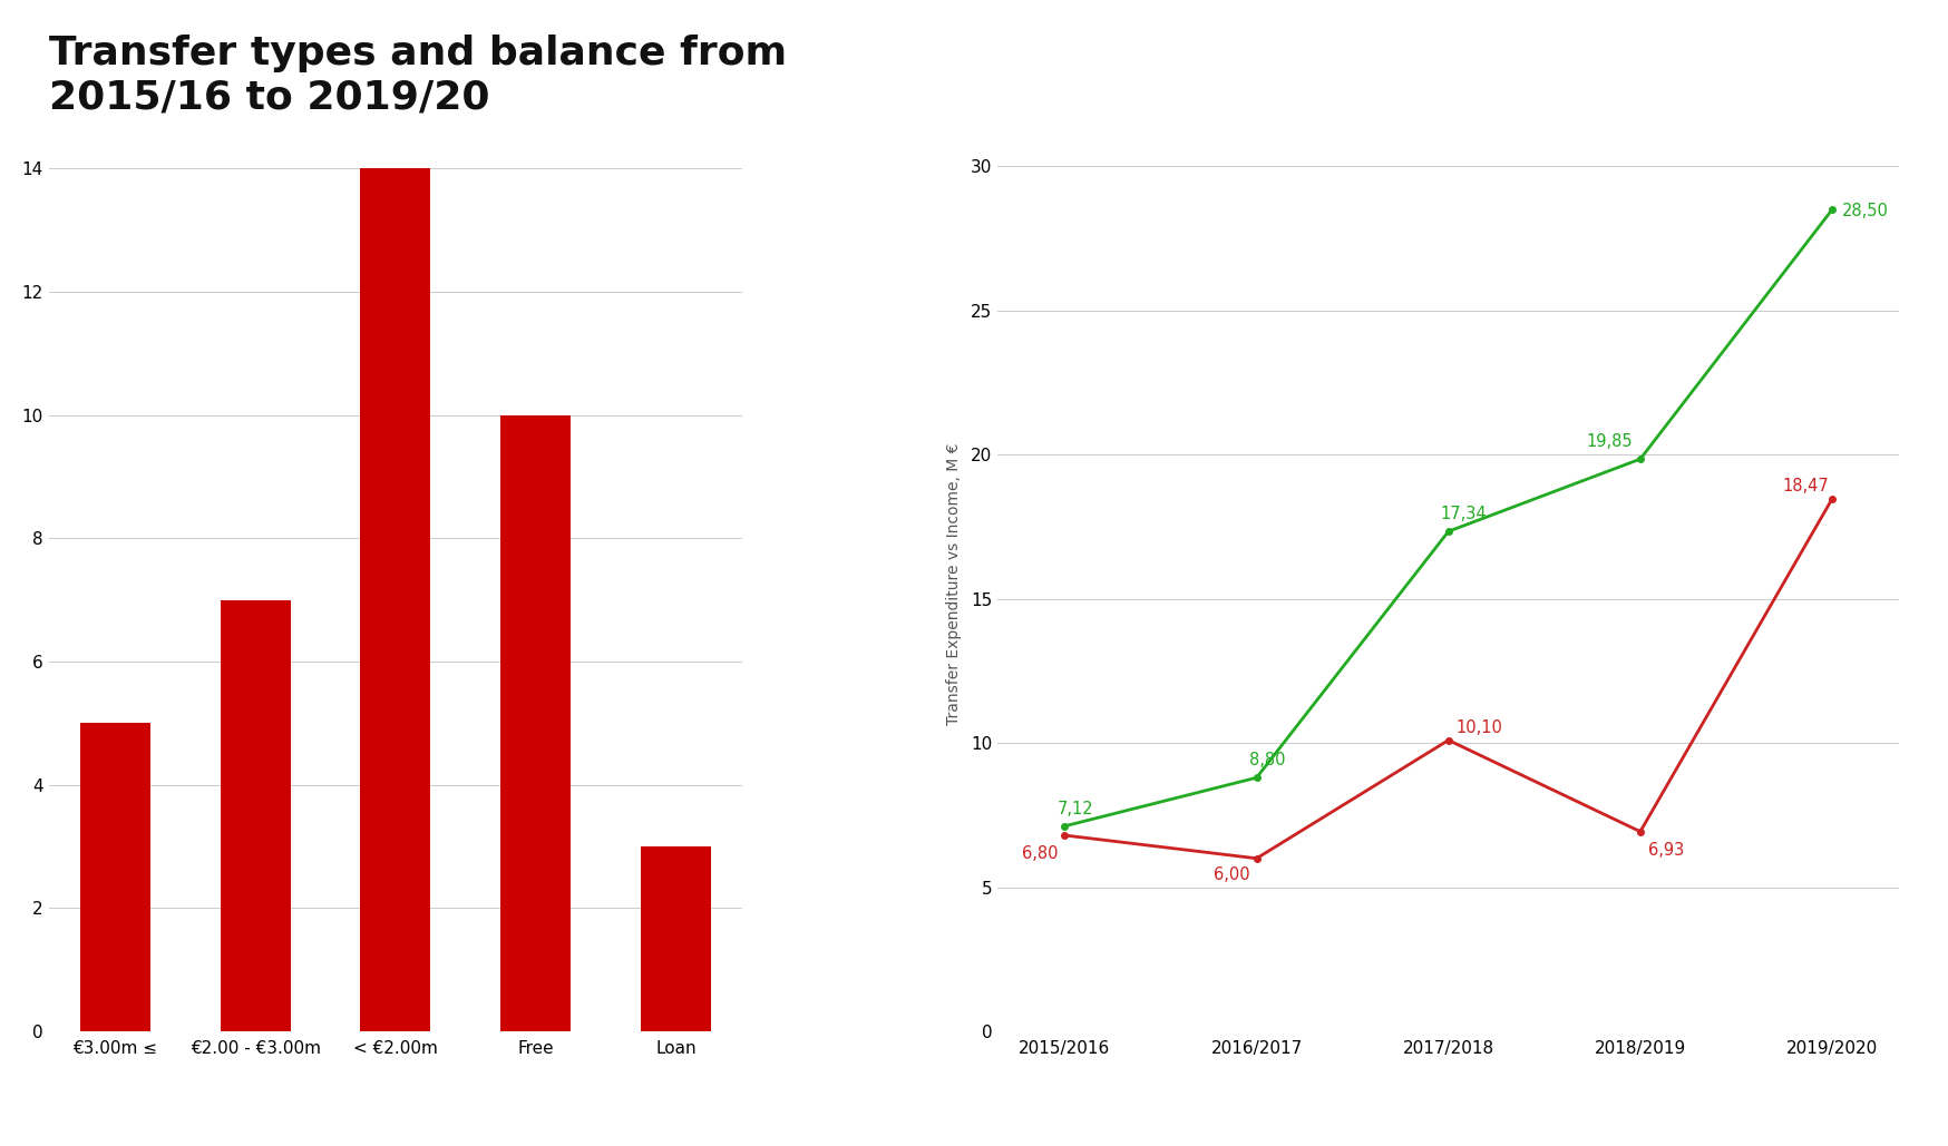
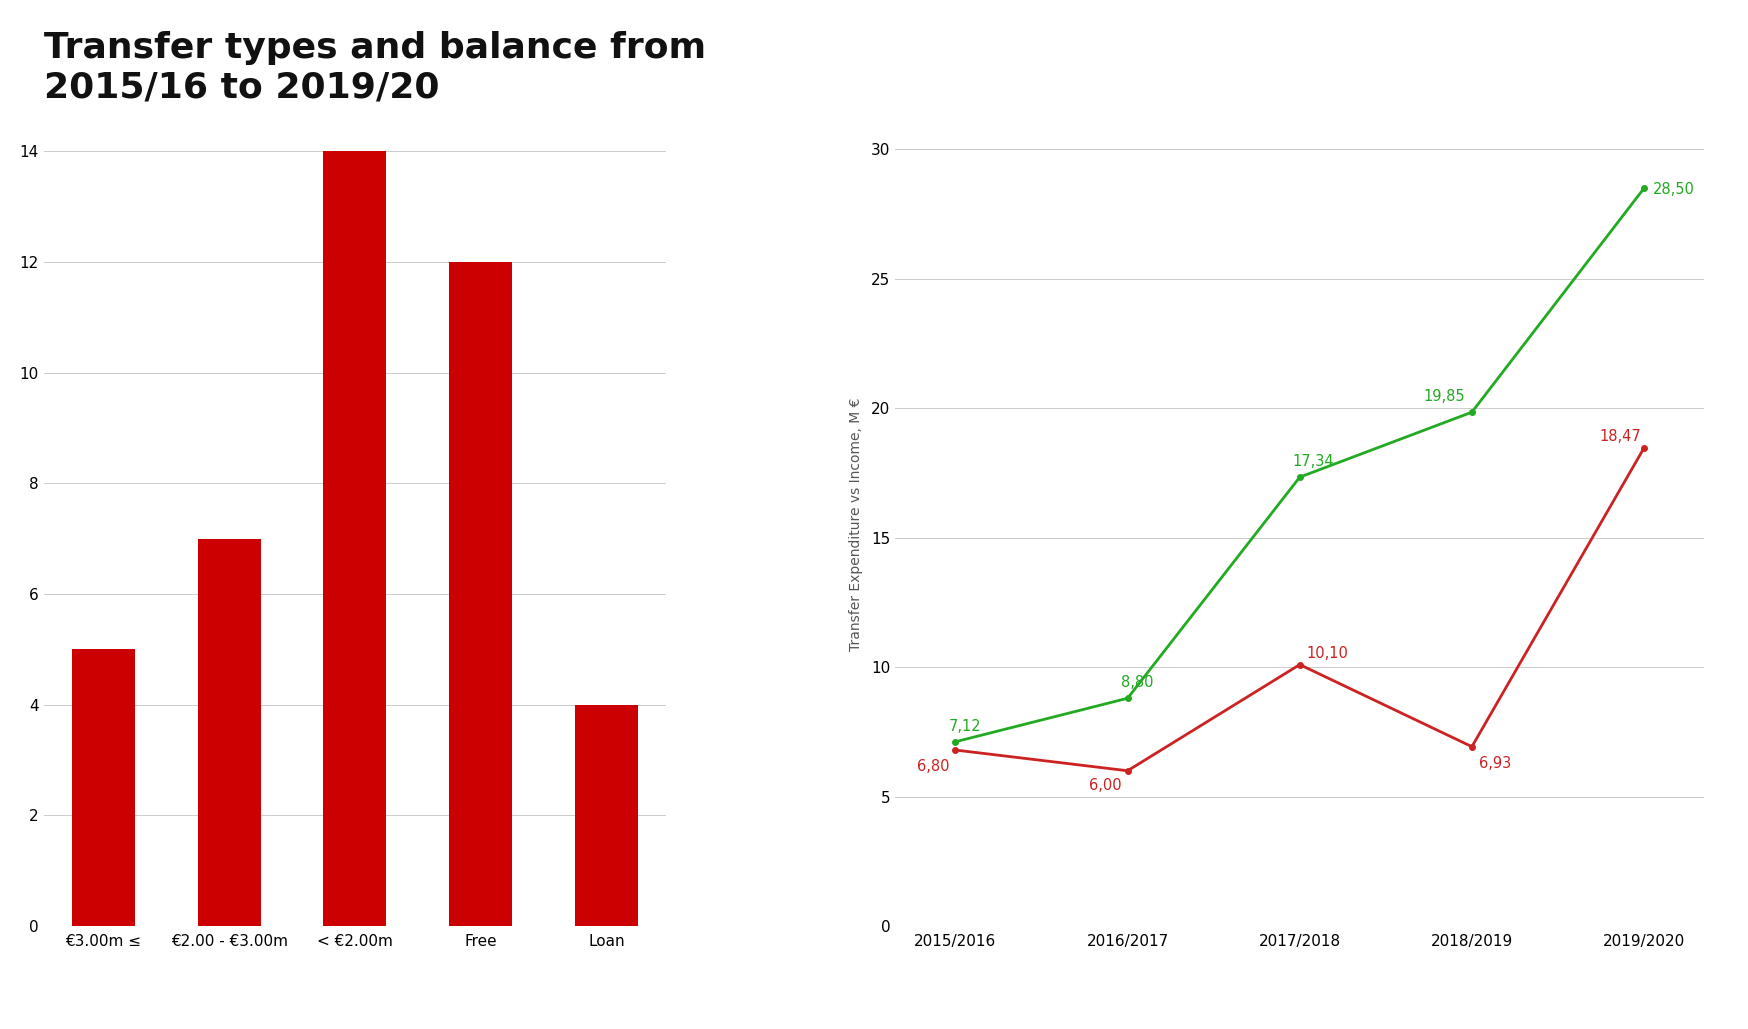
Free: 10 -> 12
Loan: 3 -> 4
